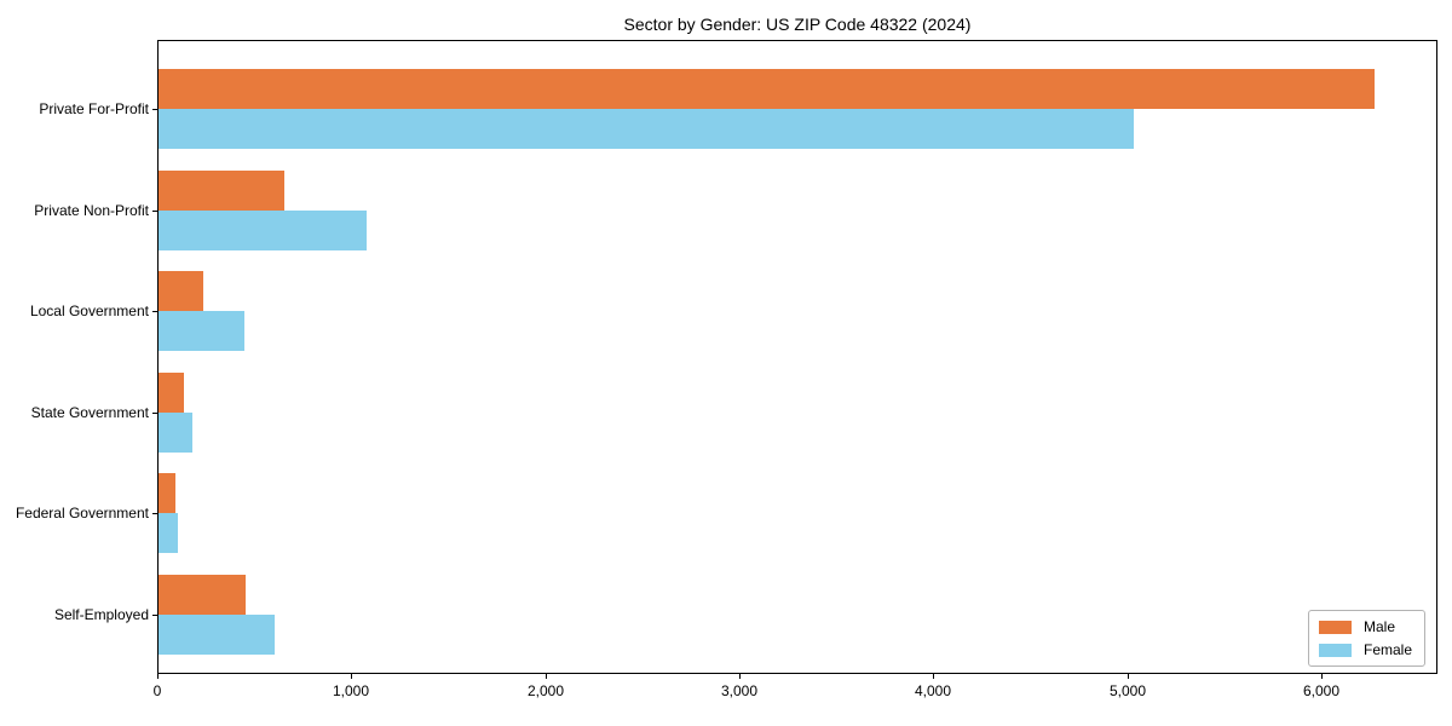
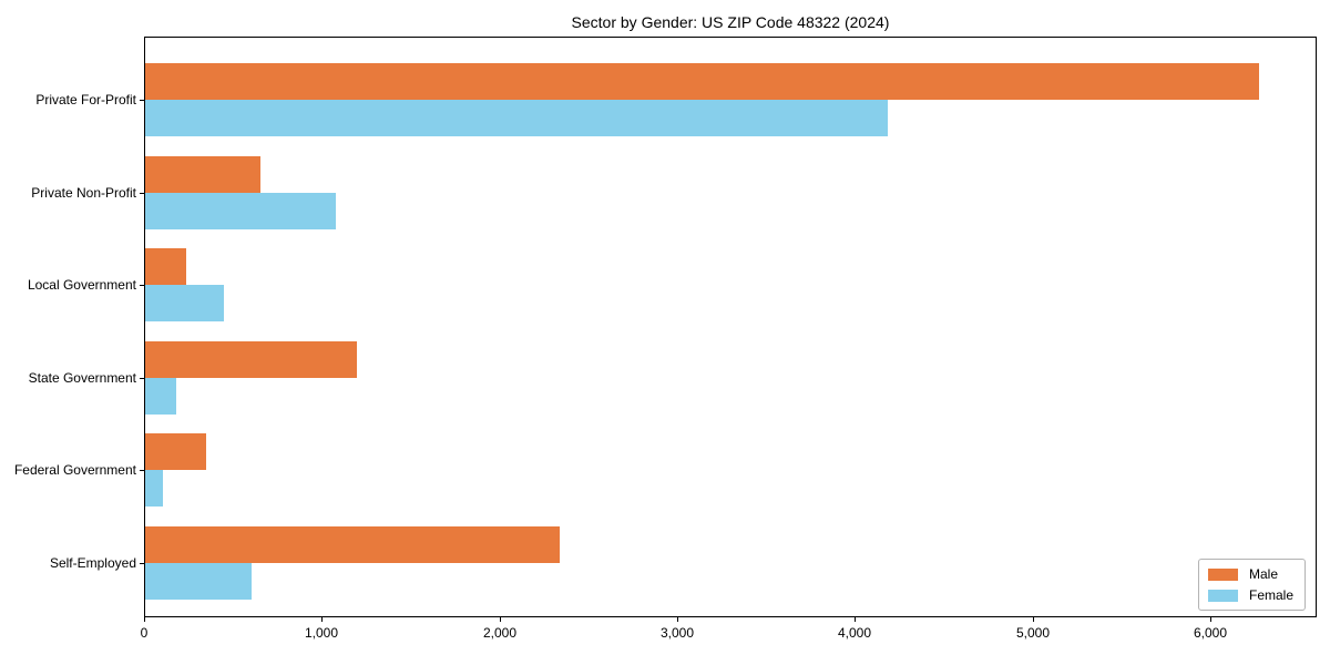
Female/Private For-Profit: 5030 -> 4180
Male/State Government: 130 -> 1190
Male/Federal Government: 90 -> 340
Male/Self-Employed: 450 -> 2330
